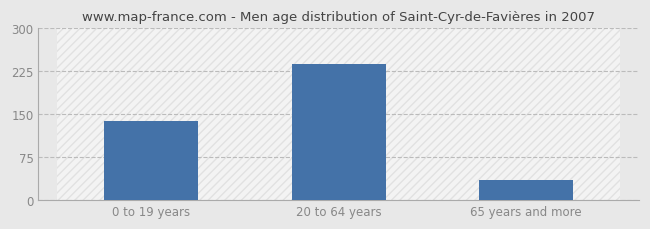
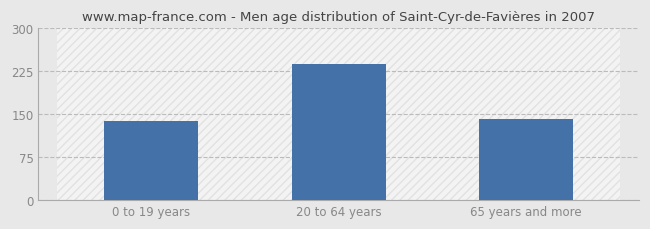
65 years and more: 35 -> 142
